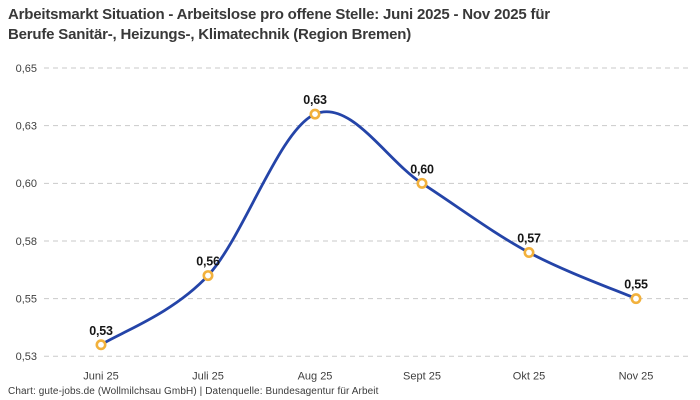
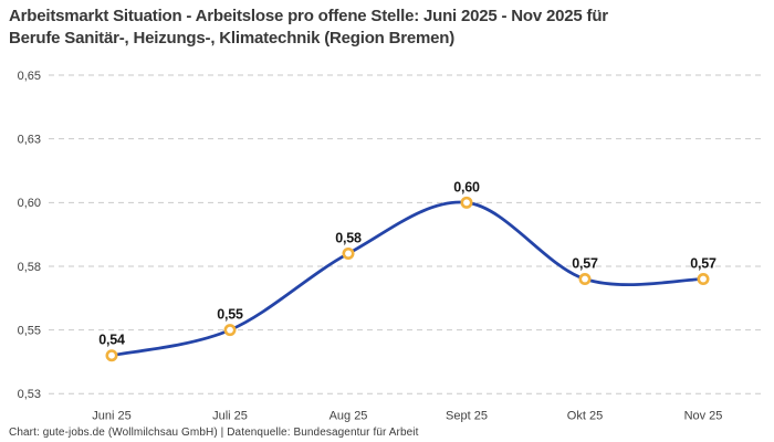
Juni 25: 0,53 -> 0,54
Juli 25: 0,56 -> 0,55
Aug 25: 0,63 -> 0,58
Nov 25: 0,55 -> 0,57
